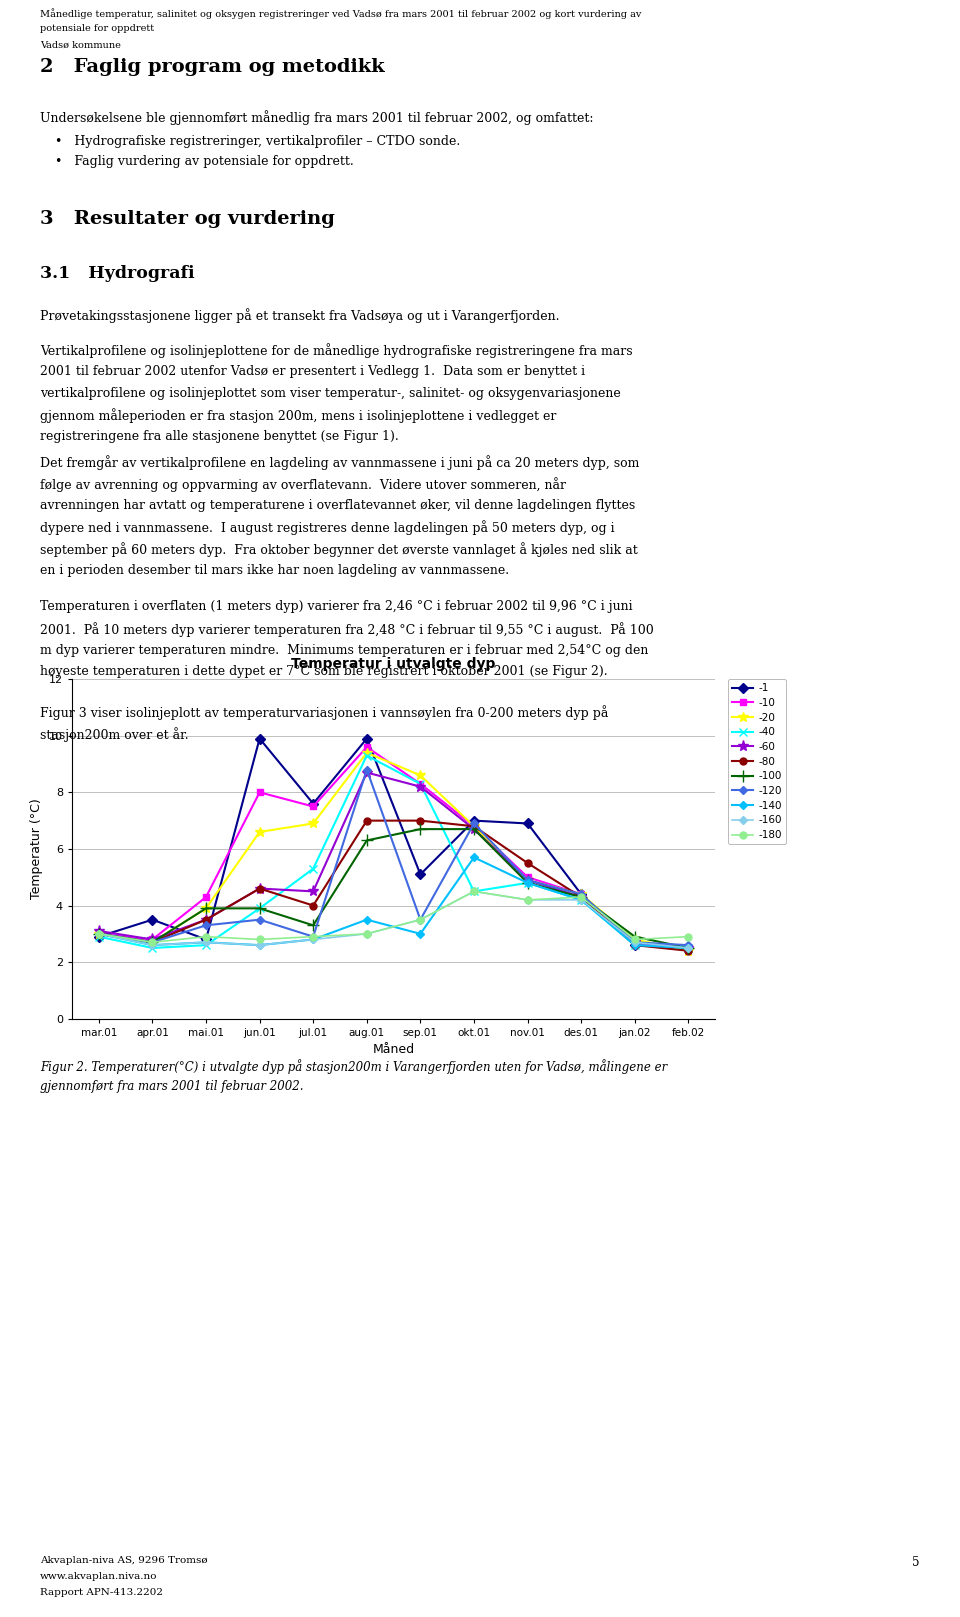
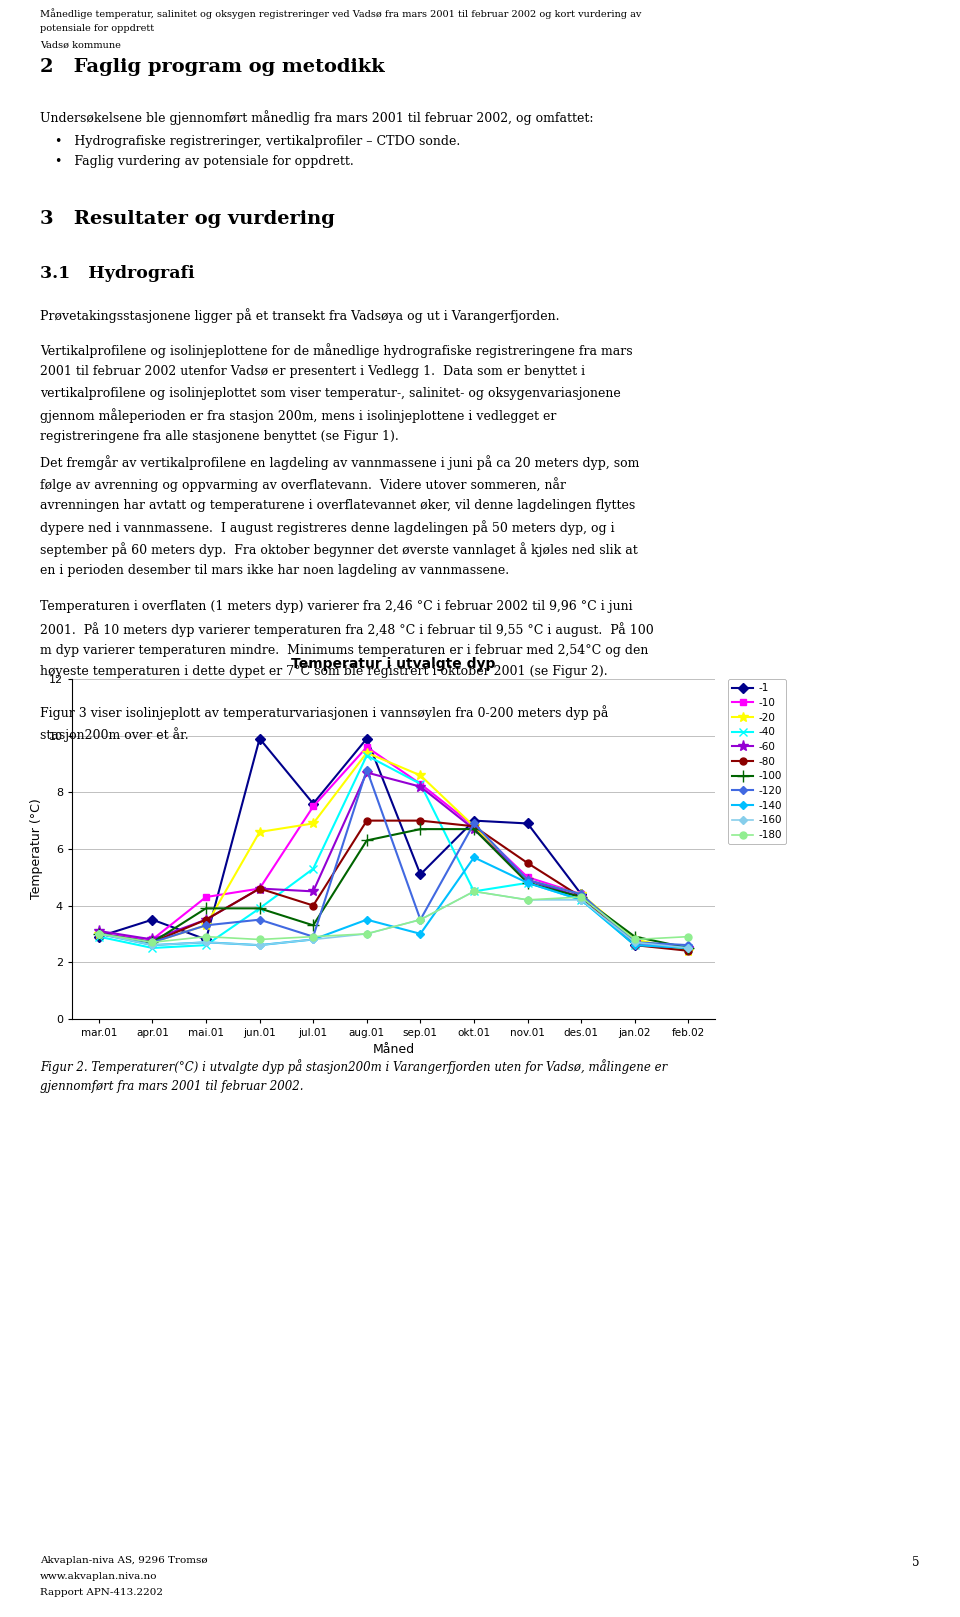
-20/mai.01: 3.9 -> 3.3
-10/jun.01: 8.0 -> 4.6
